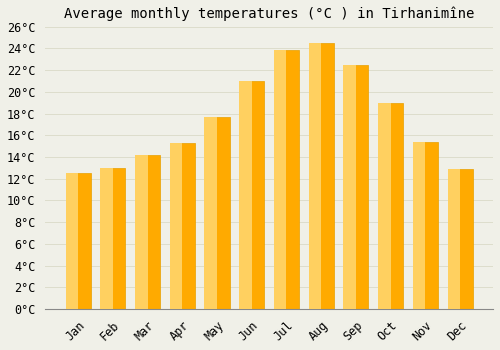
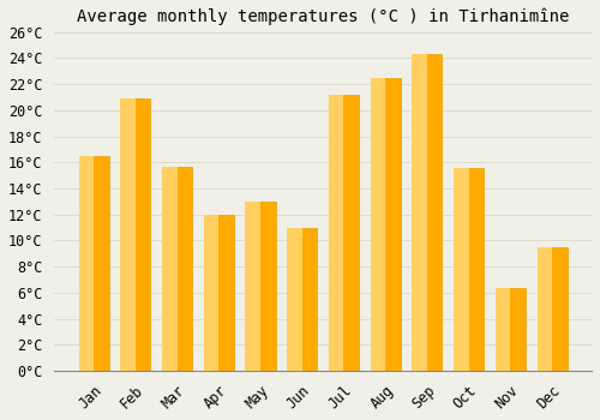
Jan: 12.5°C -> 16.5°C
Feb: 13.0°C -> 20.9°C
Mar: 14.2°C -> 15.7°C
Apr: 15.3°C -> 12.0°C
May: 17.7°C -> 13.0°C
Jun: 21.0°C -> 11.0°C
Jul: 23.9°C -> 21.2°C
Aug: 24.5°C -> 22.5°C
Sep: 22.5°C -> 24.3°C
Oct: 19.0°C -> 15.6°C
Nov: 15.4°C -> 6.4°C
Dec: 12.9°C -> 9.5°C
